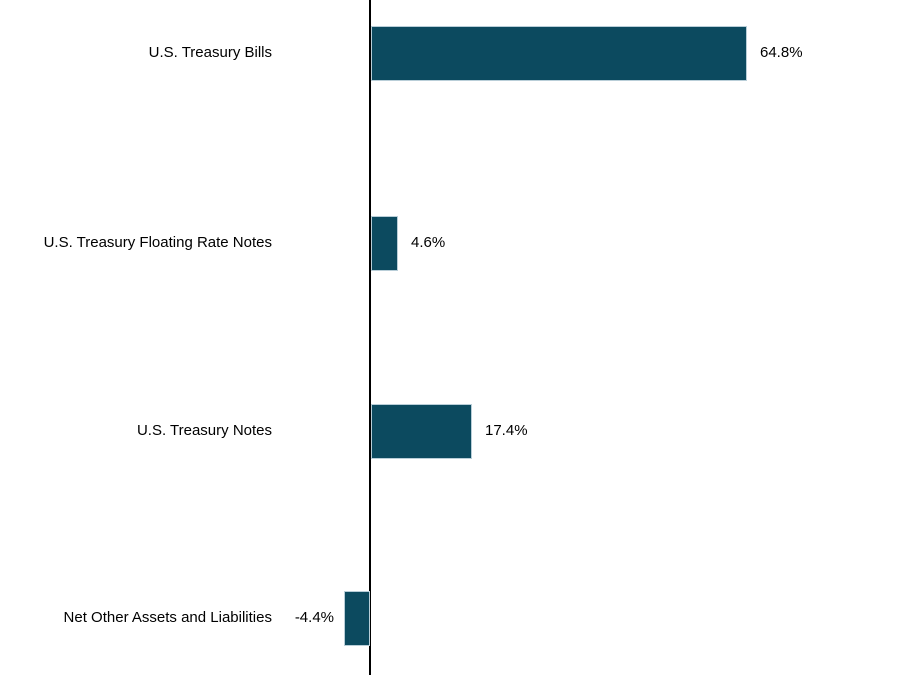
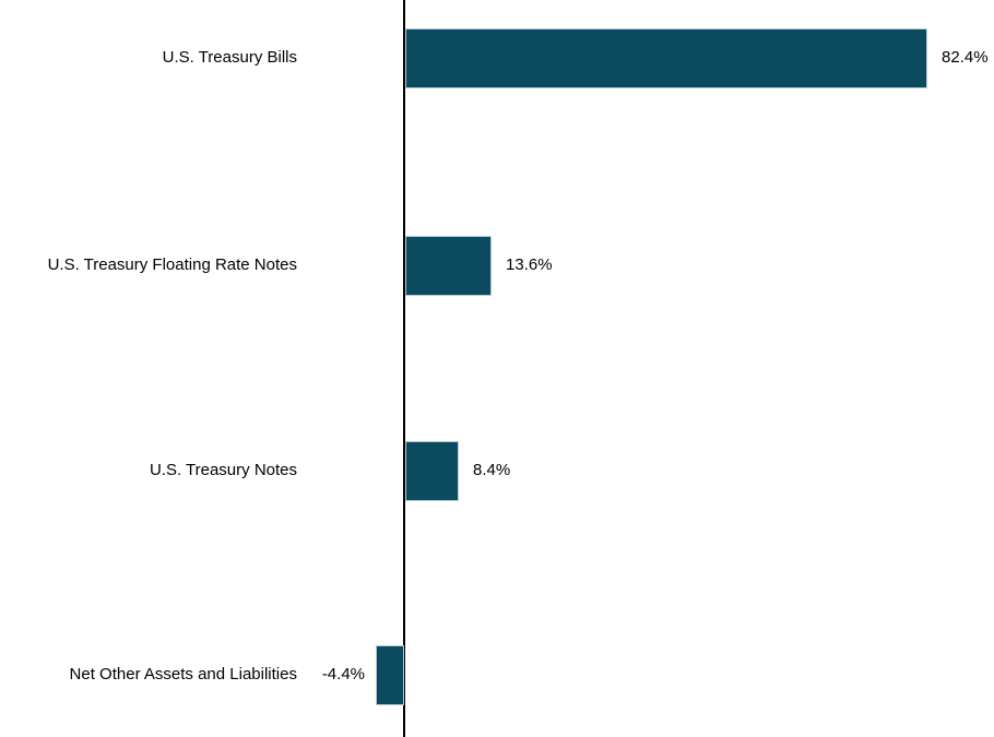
U.S. Treasury Bills: 64.8% -> 82.4%
U.S. Treasury Floating Rate Notes: 4.6% -> 13.6%
U.S. Treasury Notes: 17.4% -> 8.4%
